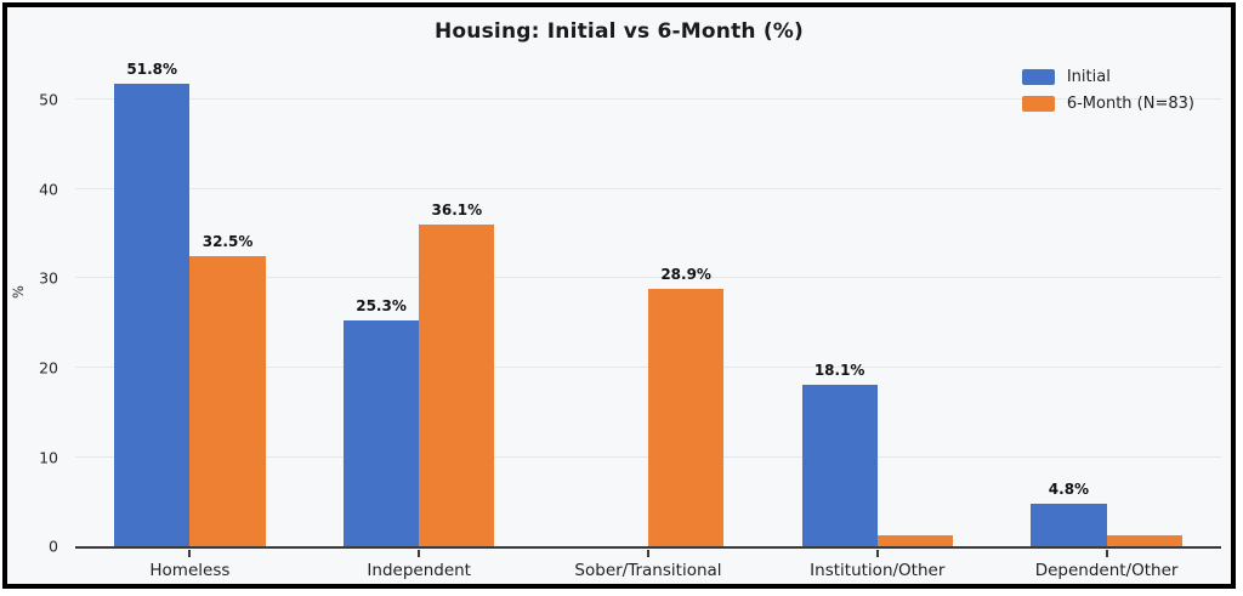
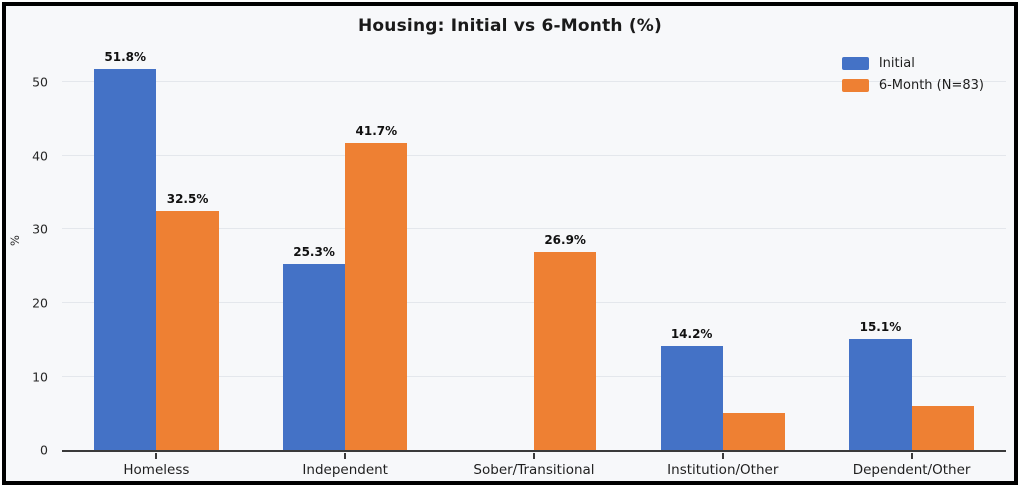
6-Month (N=83)/Independent: 36.1% -> 41.7%
6-Month (N=83)/Sober/Transitional: 28.9% -> 26.9%
Initial/Institution/Other: 18.1% -> 14.2%
6-Month (N=83)/Institution/Other: 1 -> 5
Initial/Dependent/Other: 4.8% -> 15.1%
6-Month (N=83)/Dependent/Other: 1 -> 6
